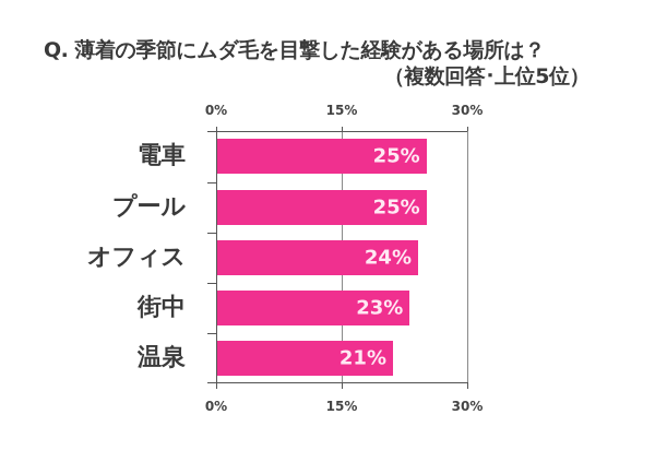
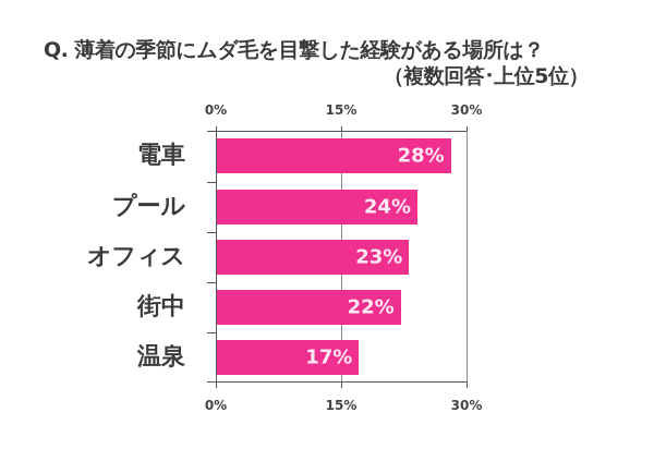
電車: 25% -> 28%
プール: 25% -> 24%
オフィス: 24% -> 23%
街中: 23% -> 22%
温泉: 21% -> 17%
